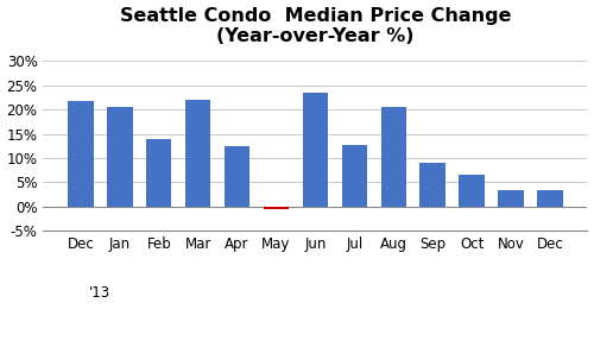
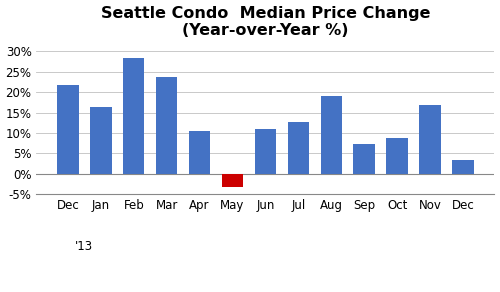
Jan: 20.5% -> 16.5%
Feb: 14.0% -> 28.3%
Mar: 22.0% -> 23.7%
Apr: 12.5% -> 10.6%
May: -0.5% -> -3.2%
Jun: 23.5% -> 11.1%
Aug: 20.5% -> 19.1%
Sep: 9.0% -> 7.3%
Oct: 6.5% -> 8.7%
Nov: 3.5% -> 17.0%
